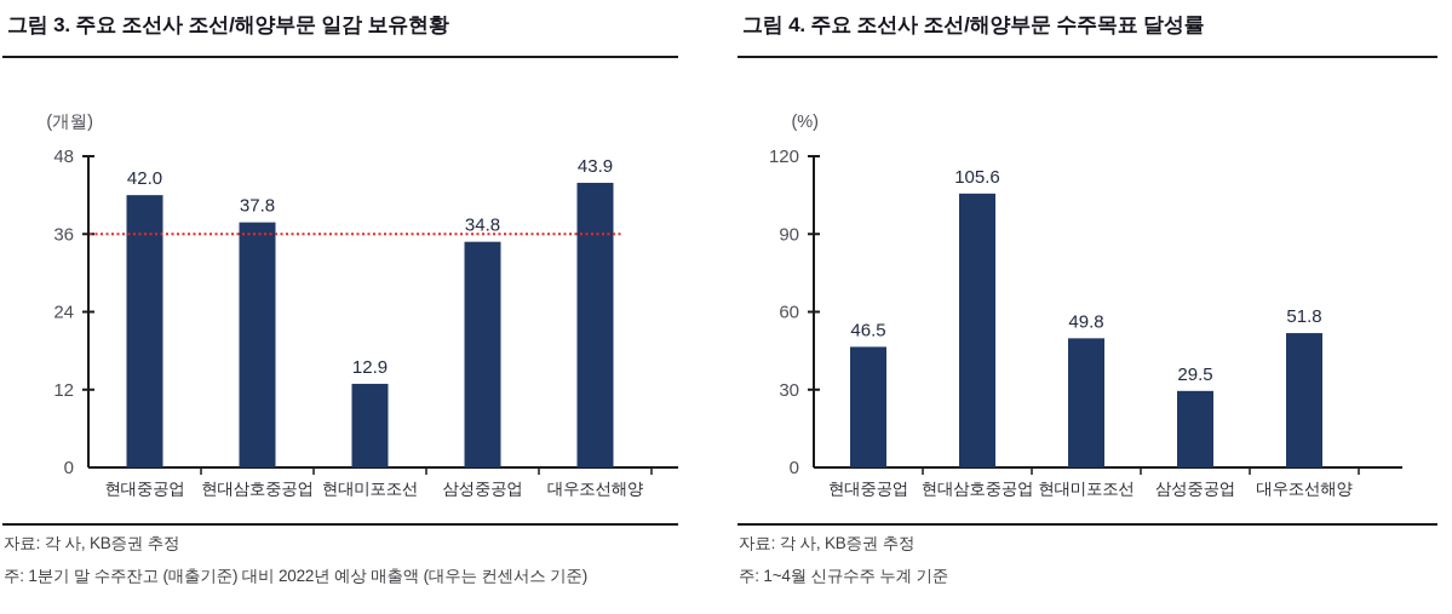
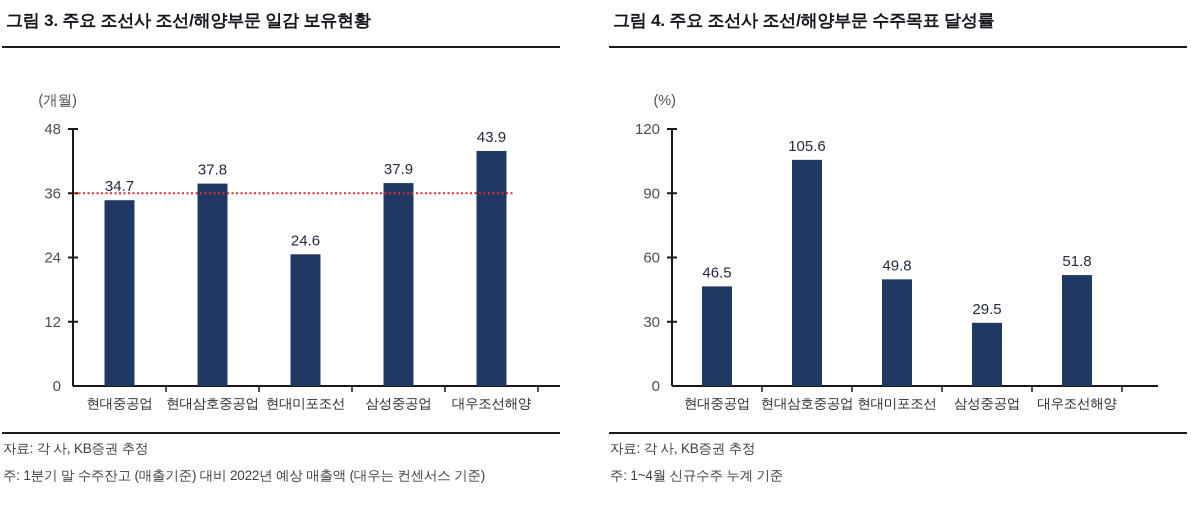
그림 3. 주요 조선사 조선/해양부문 일감 보유현황/현대중공업: 42.0 -> 34.7
그림 3. 주요 조선사 조선/해양부문 일감 보유현황/현대미포조선: 12.9 -> 24.6
그림 3. 주요 조선사 조선/해양부문 일감 보유현황/삼성중공업: 34.8 -> 37.9
